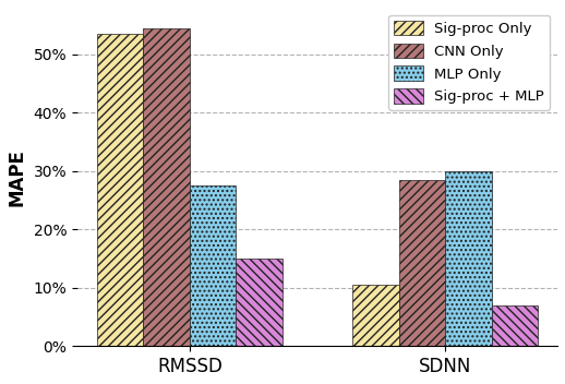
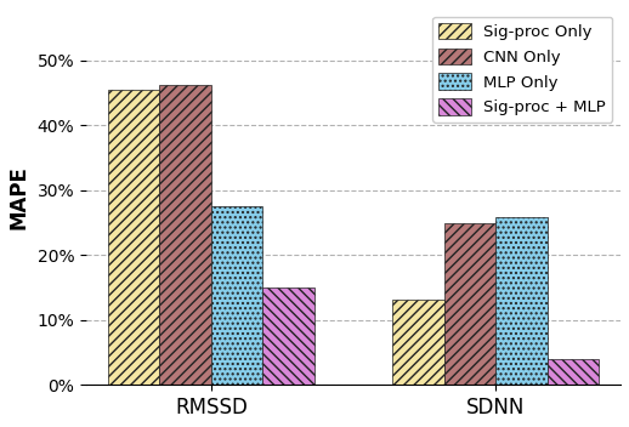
Sig-proc Only/RMSSD: 53.5% -> 45.4%
CNN Only/RMSSD: 54.5% -> 46.2%
Sig-proc Only/SDNN: 10.5% -> 13.2%
CNN Only/SDNN: 28.5% -> 25.0%
MLP Only/SDNN: 30.0% -> 25.8%
Sig-proc + MLP/SDNN: 7% -> 4%
